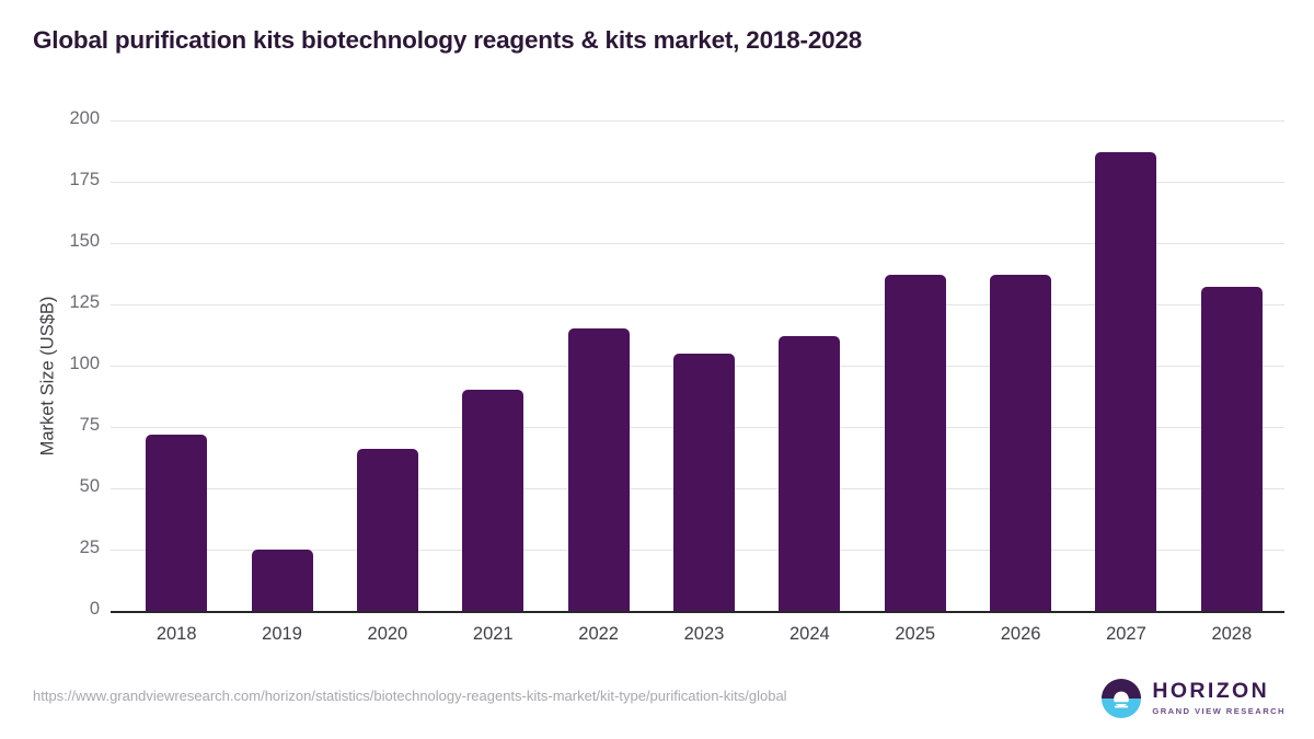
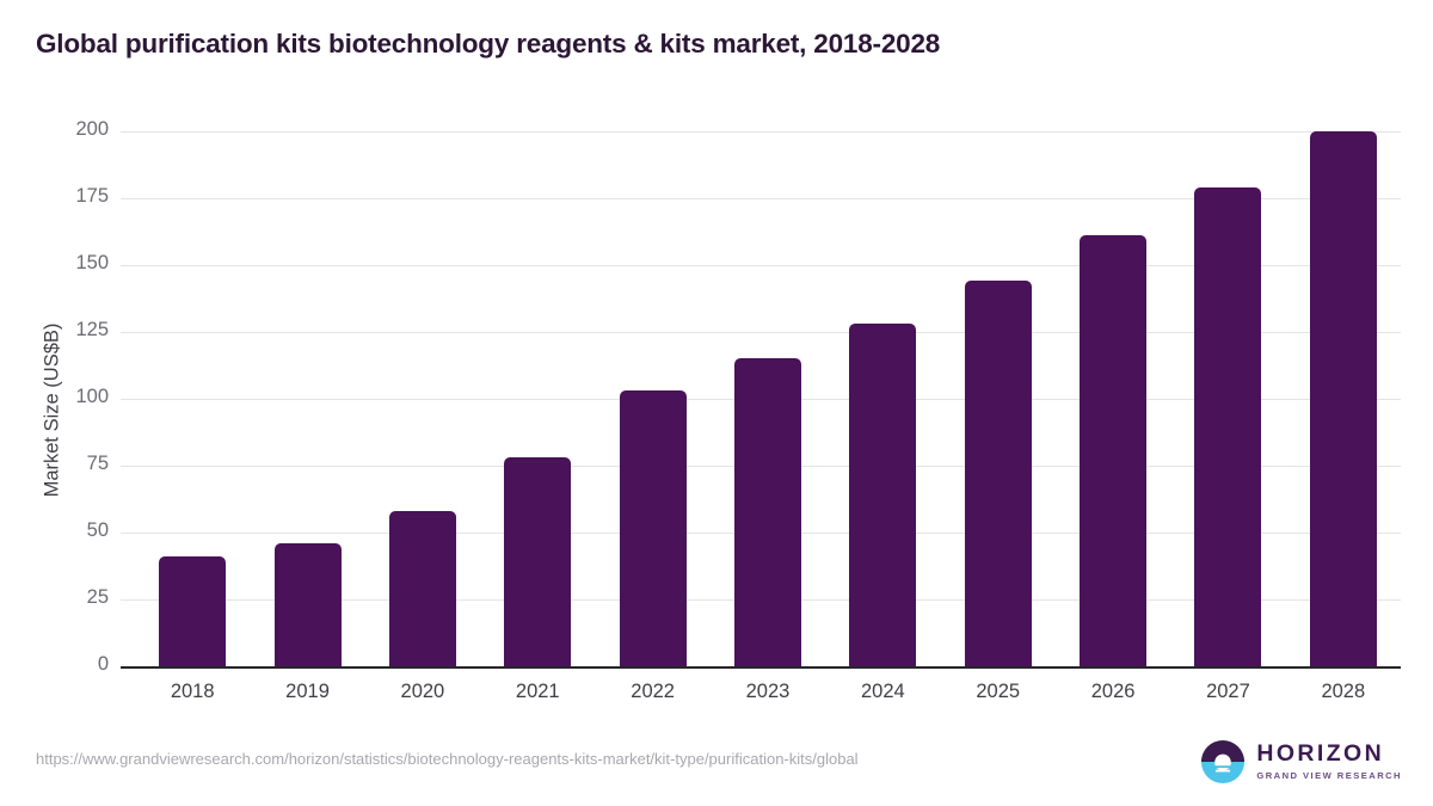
2018: 72 -> 41
2019: 25 -> 46
2020: 66 -> 58
2021: 90 -> 78
2022: 115 -> 103
2023: 105 -> 115
2024: 112 -> 128
2025: 137 -> 144
2026: 137 -> 161
2027: 187 -> 179
2028: 132 -> 200
